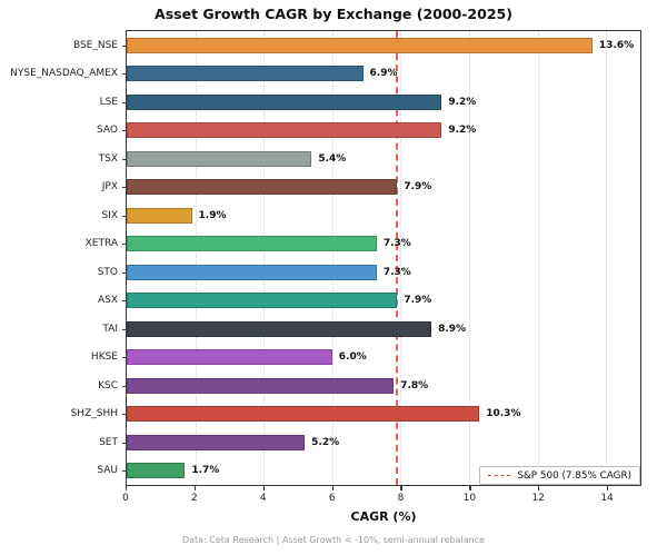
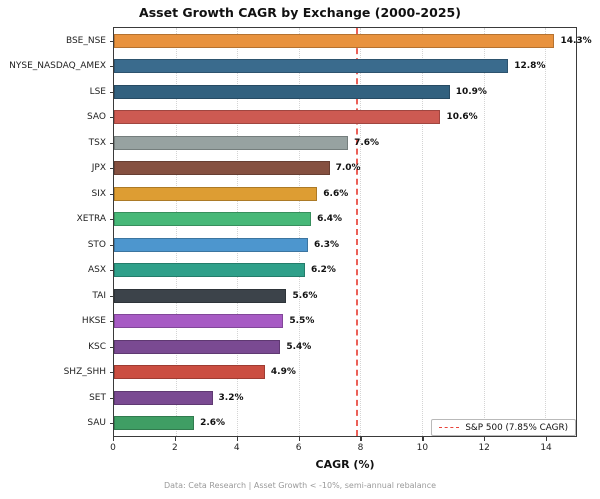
BSE_NSE: 13.6% -> 14.3%
NYSE_NASDAQ_AMEX: 6.9% -> 12.8%
LSE: 9.2% -> 10.9%
SAO: 9.2% -> 10.6%
TSX: 5.4% -> 7.6%
JPX: 7.9% -> 7.0%
SIX: 1.9% -> 6.6%
XETRA: 7.3% -> 6.4%
STO: 7.3% -> 6.3%
ASX: 7.9% -> 6.2%
TAI: 8.9% -> 5.6%
HKSE: 6.0% -> 5.5%
KSC: 7.8% -> 5.4%
SHZ_SHH: 10.3% -> 4.9%
SET: 5.2% -> 3.2%
SAU: 1.7% -> 2.6%
